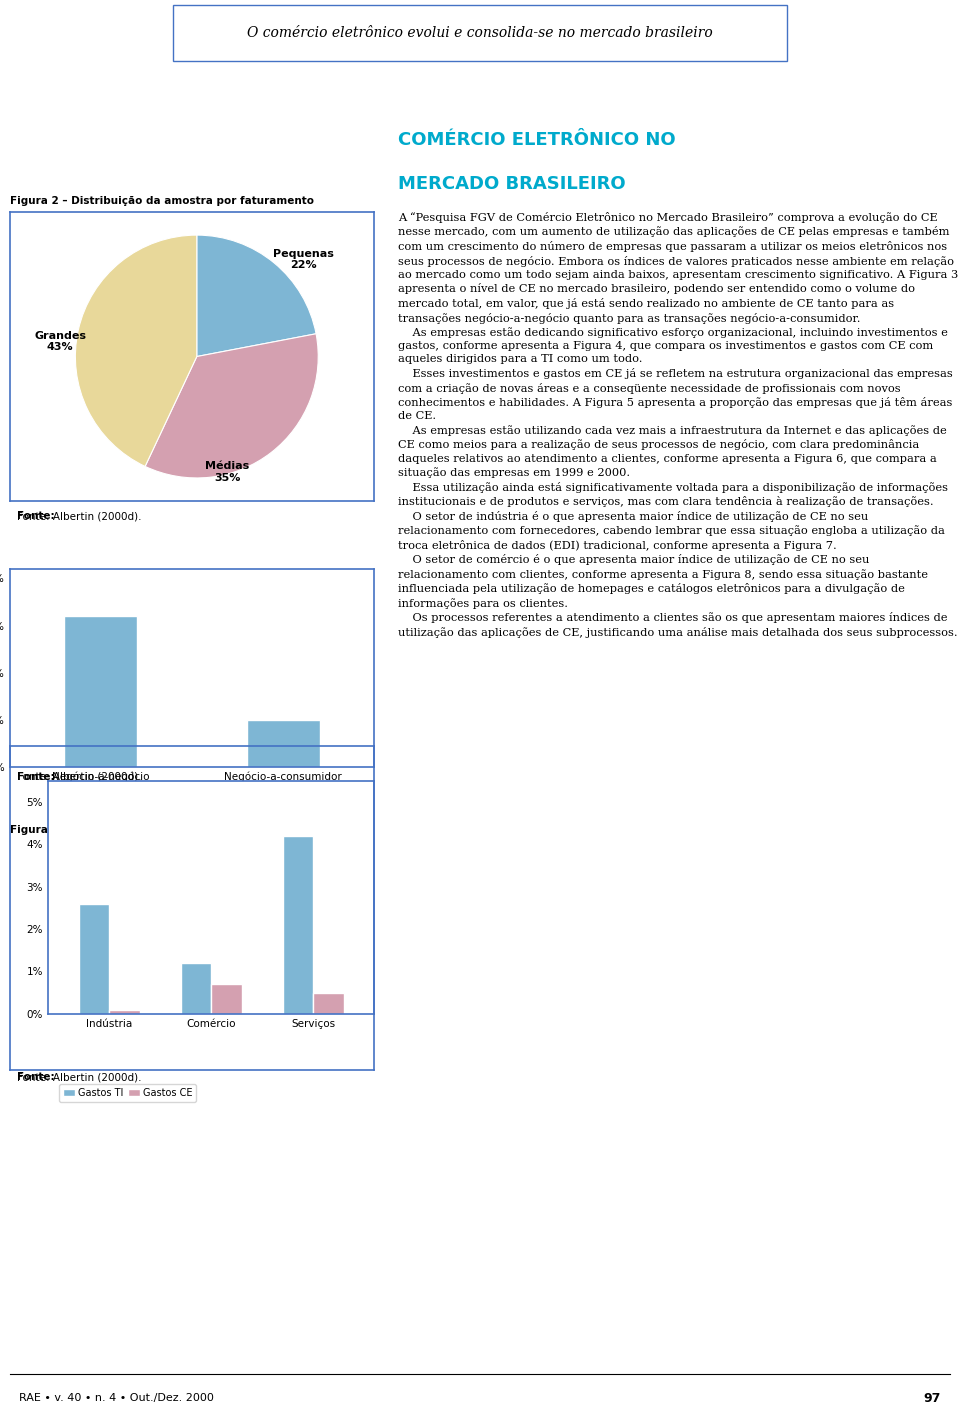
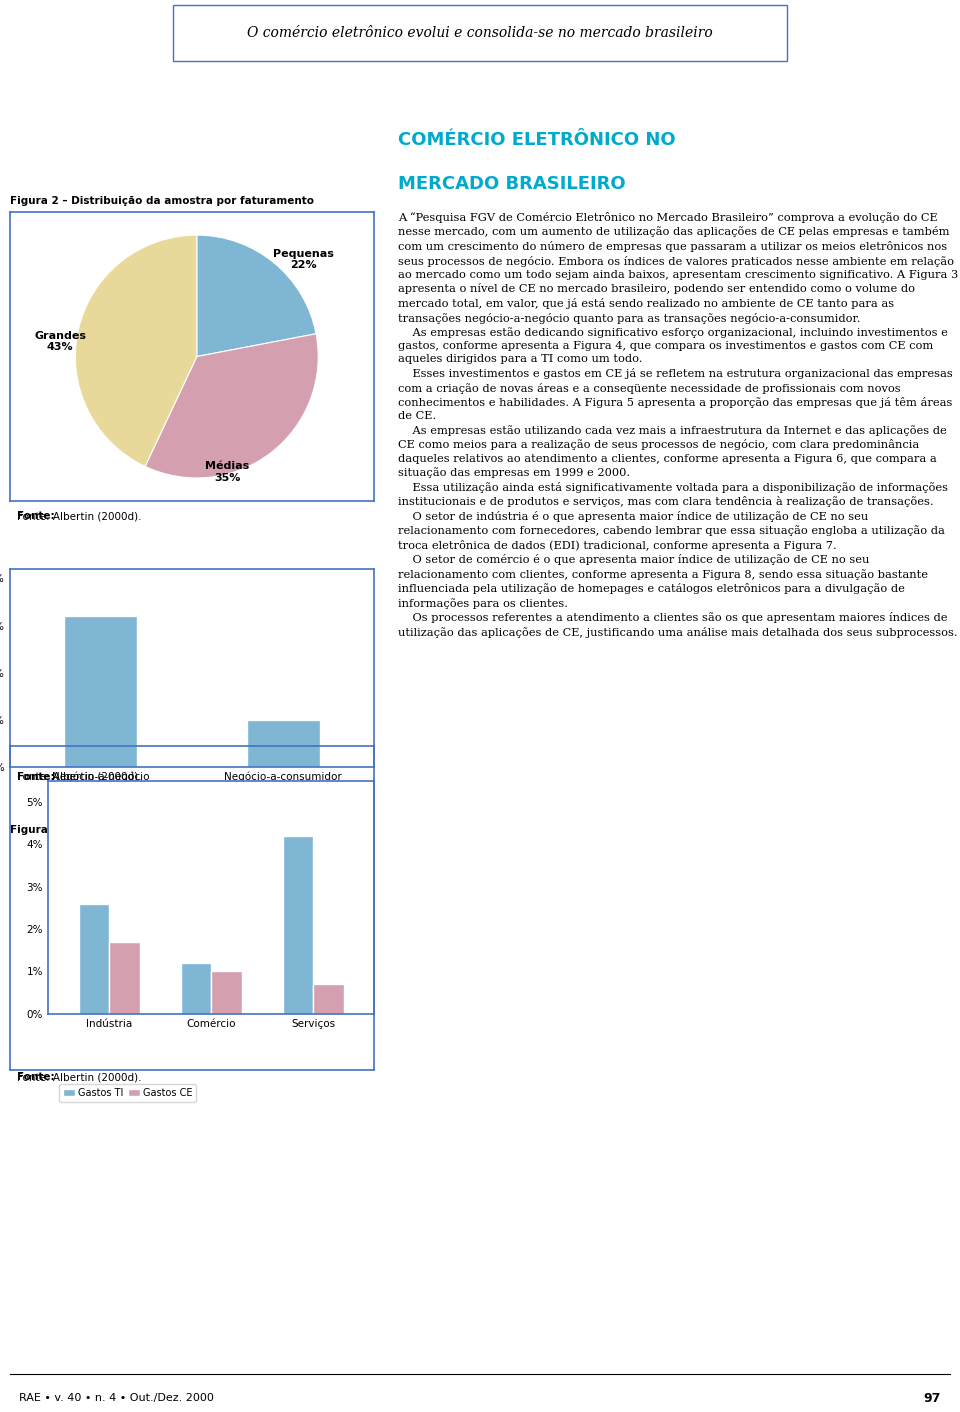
Gastos CE/Indústria: 0.1% -> 1.7%
Gastos CE/Comércio: 0.7% -> 1.0%
Gastos CE/Serviços: 0.5% -> 0.7%
